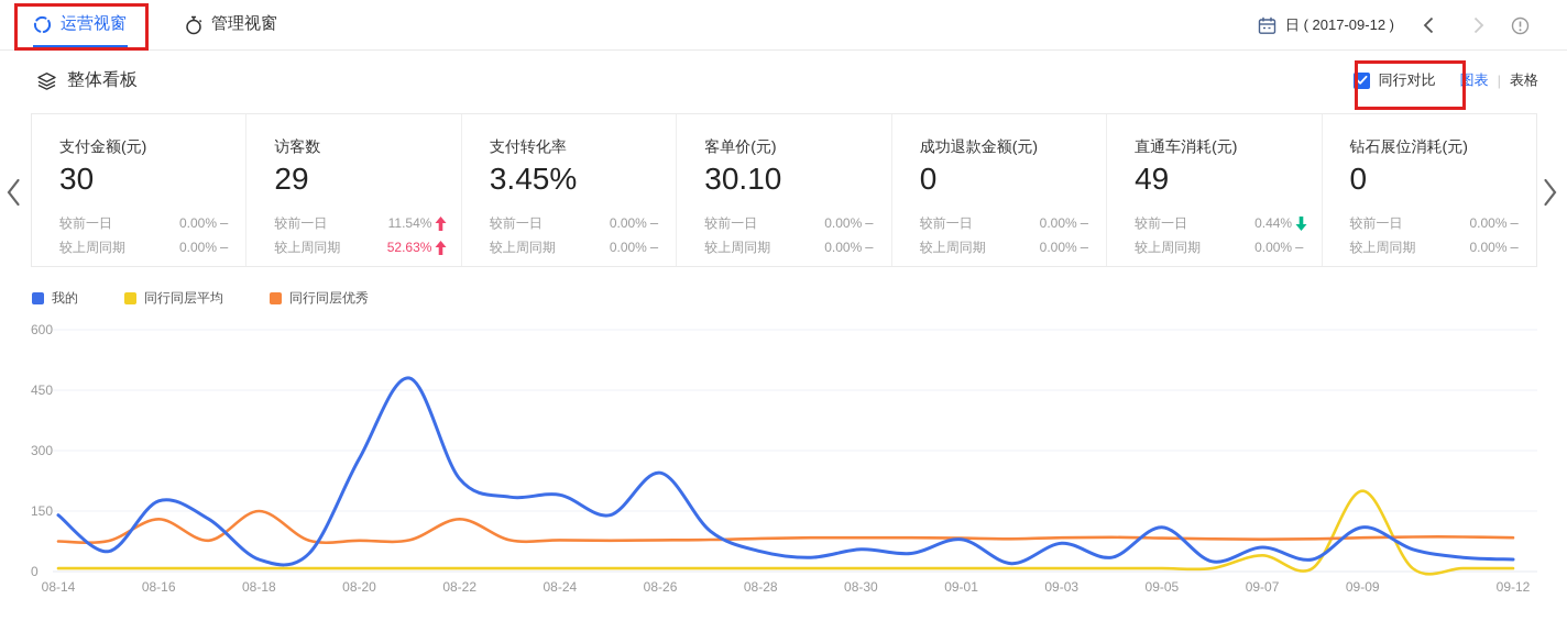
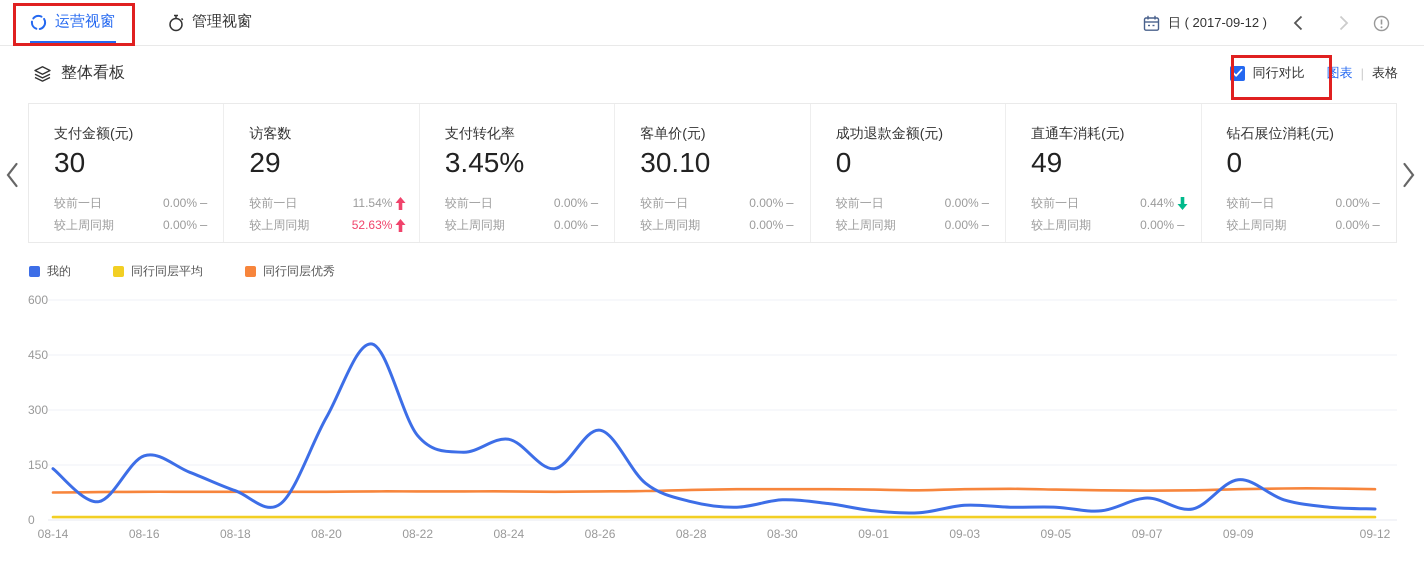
同行同层优秀/08-16: 130 -> 80
我的/08-18: 30 -> 80
同行同层优秀/08-18: 150 -> 80
同行同层优秀/08-22: 130 -> 80
我的/08-24: 190 -> 220
我的/09-01: 80 -> 20
我的/09-03: 70 -> 40
我的/09-05: 110 -> 40
同行同层平均/09-07: 40 -> 10
同行同层平均/09-09: 200 -> 10
